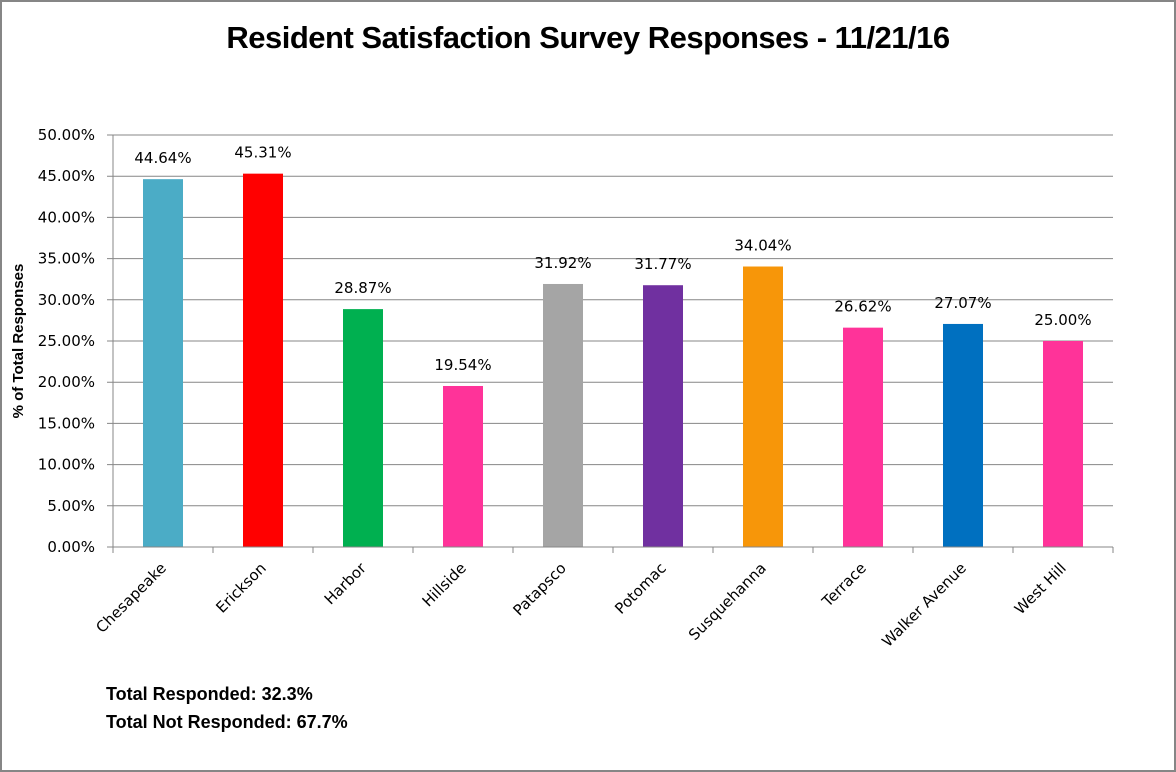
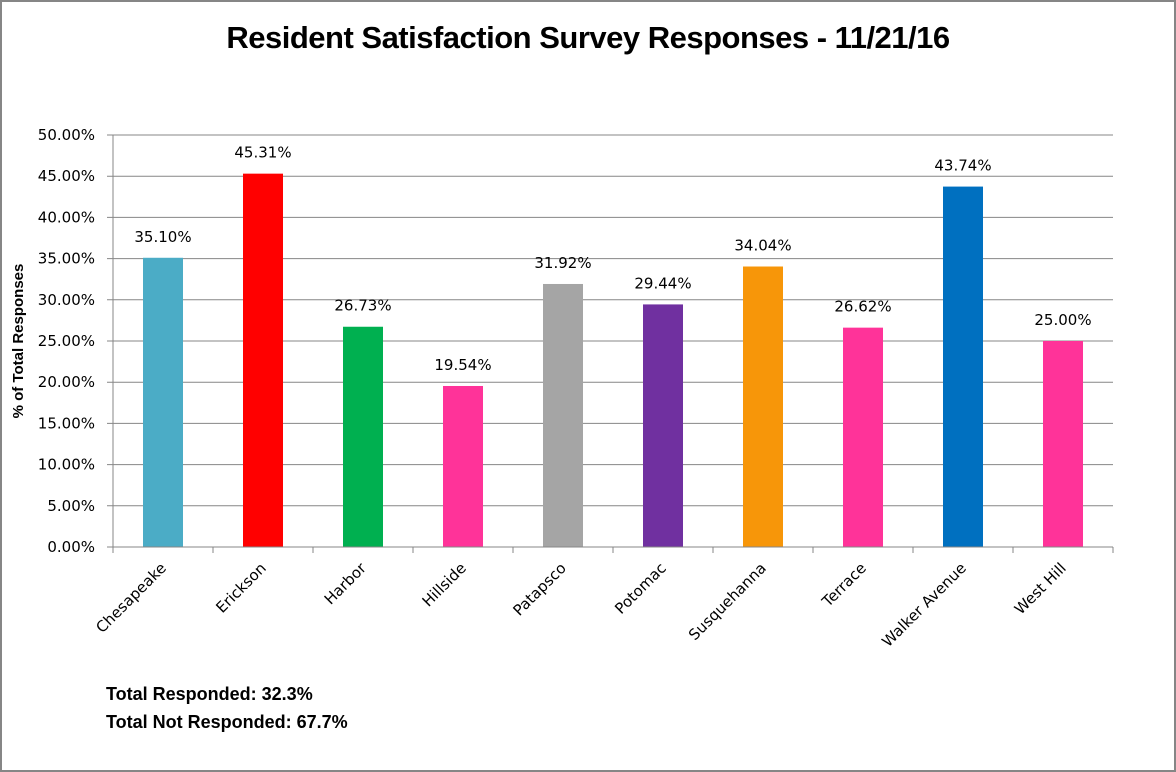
Chesapeake: 44.64% -> 35.10%
Harbor: 28.87% -> 26.73%
Potomac: 31.77% -> 29.44%
Walker Avenue: 27.07% -> 43.74%
